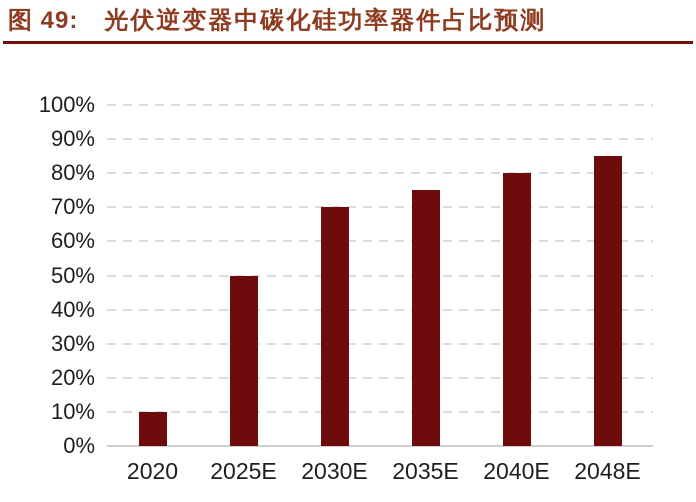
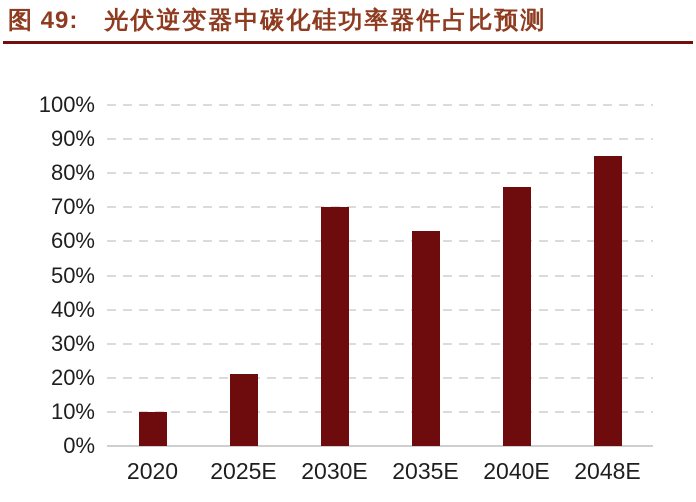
2025E: 50% -> 21%
2035E: 75% -> 63%
2040E: 80% -> 76%
